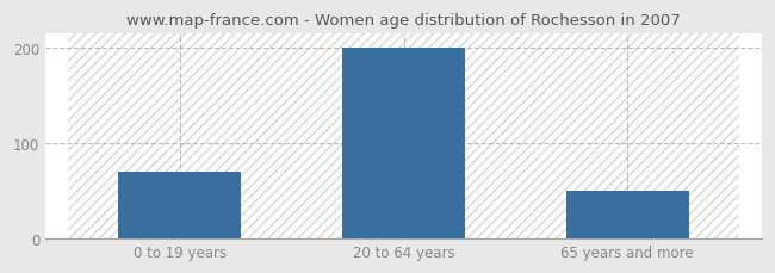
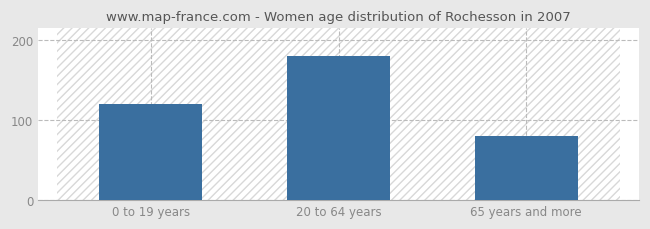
0 to 19 years: 70 -> 120
20 to 64 years: 200 -> 180
65 years and more: 50 -> 80
